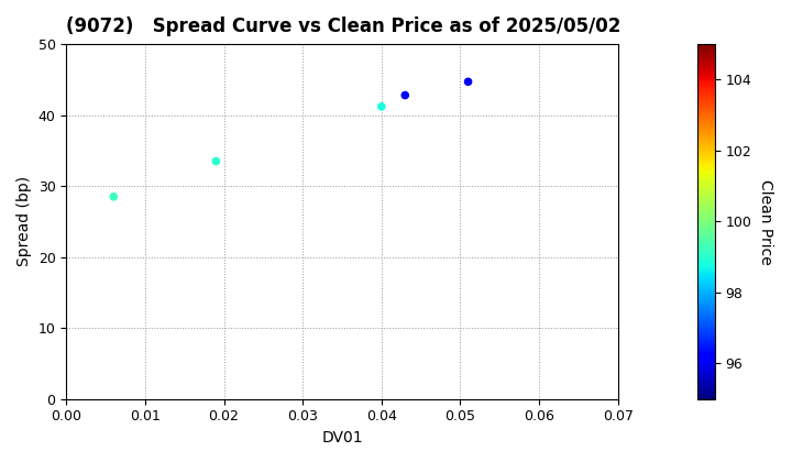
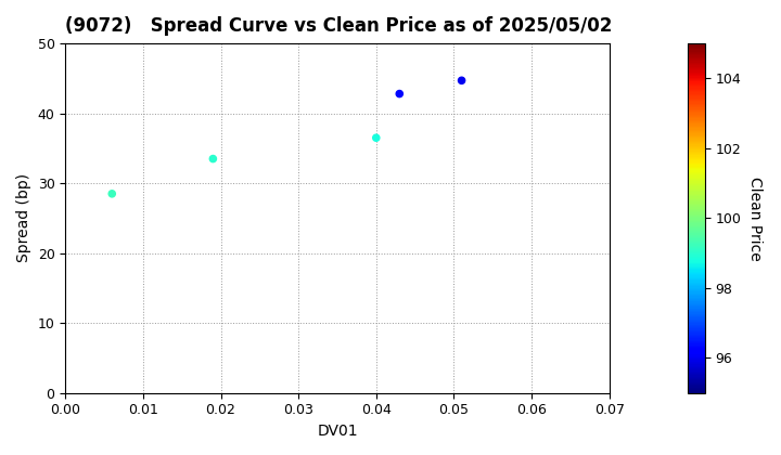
0.04: 41.2 -> 36.5
